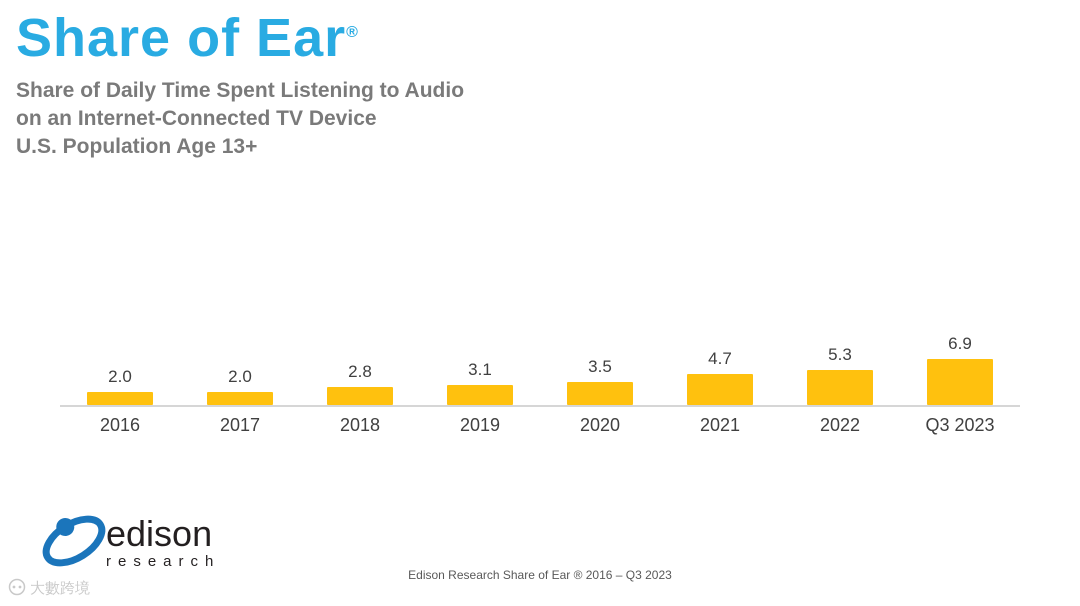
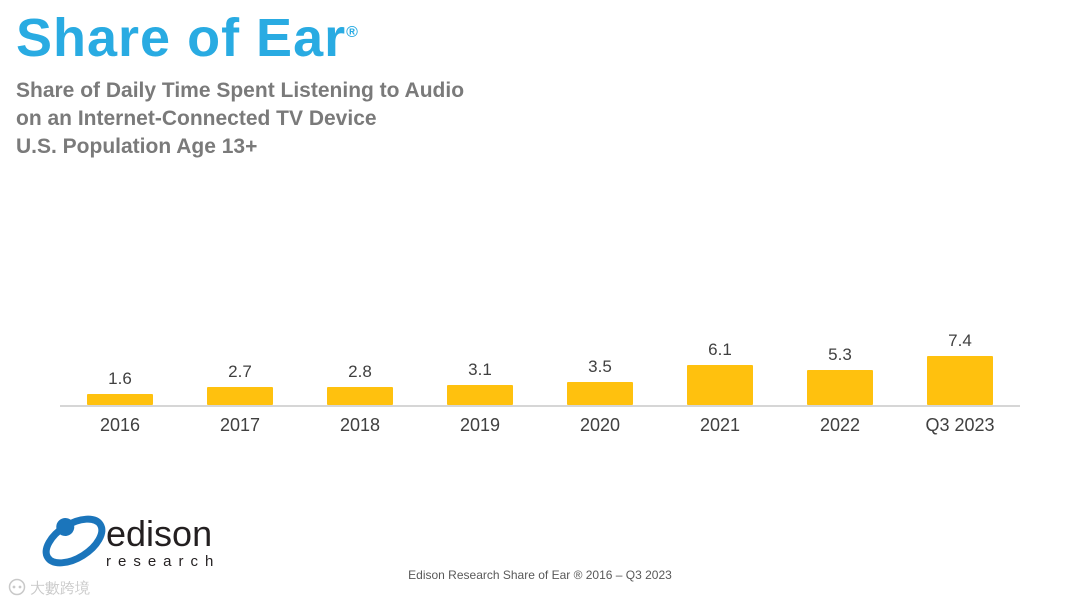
2016: 2.0 -> 1.6
2017: 2.0 -> 2.7
2021: 4.7 -> 6.1
Q3 2023: 6.9 -> 7.4
